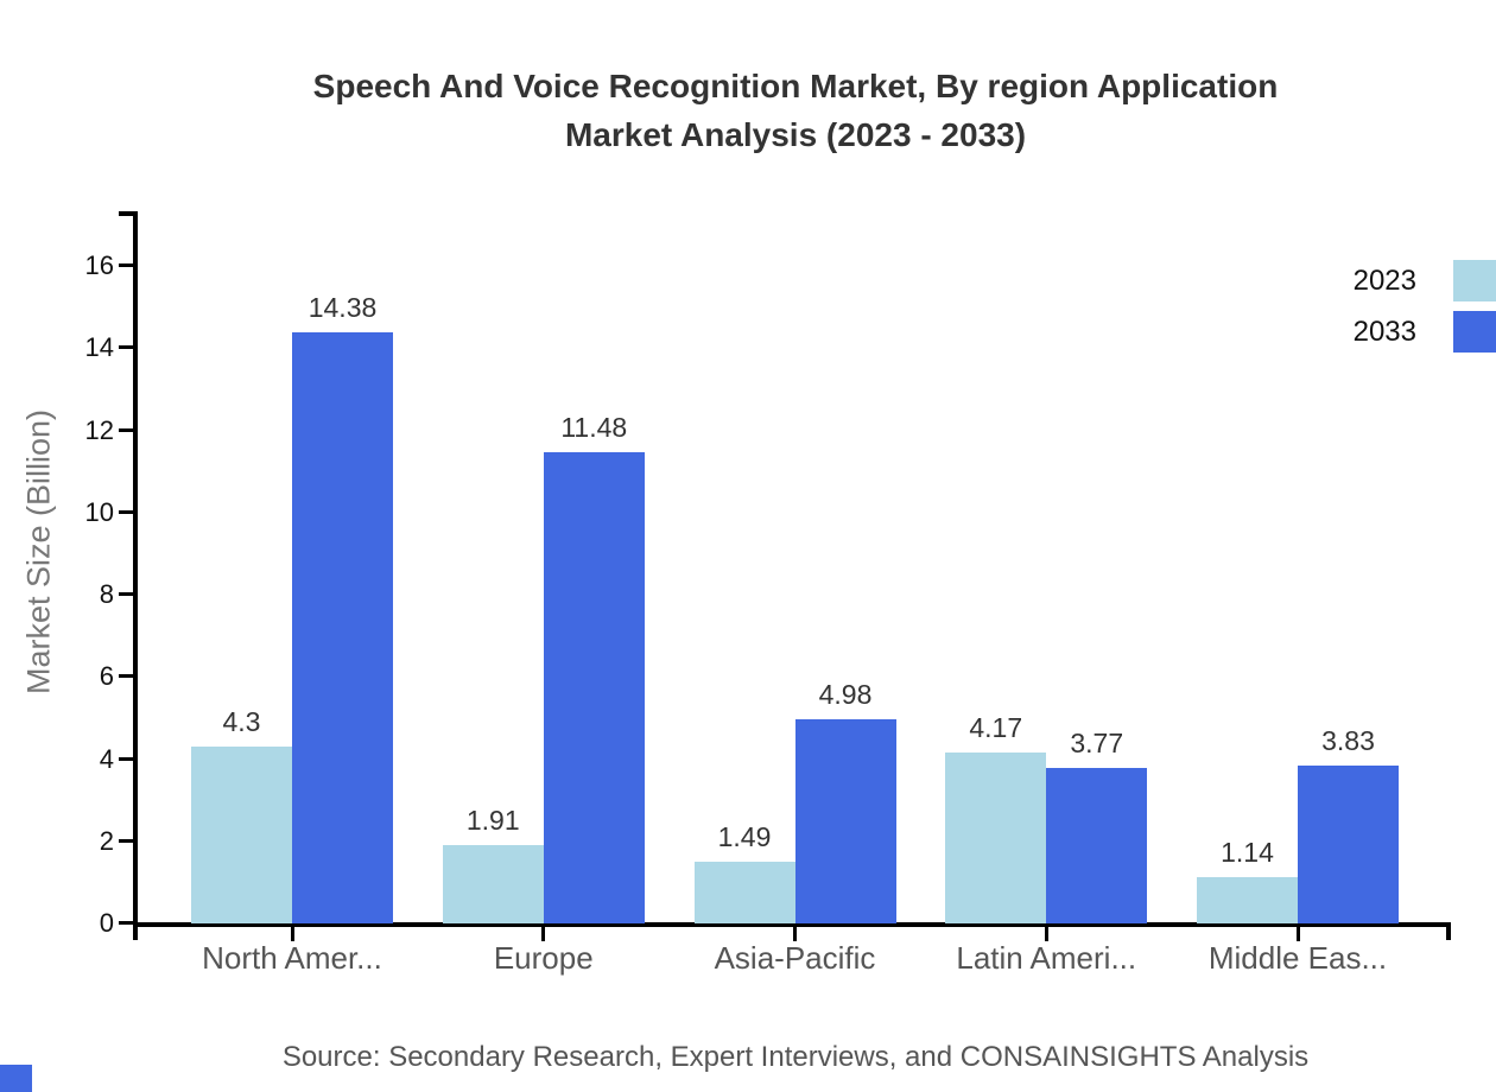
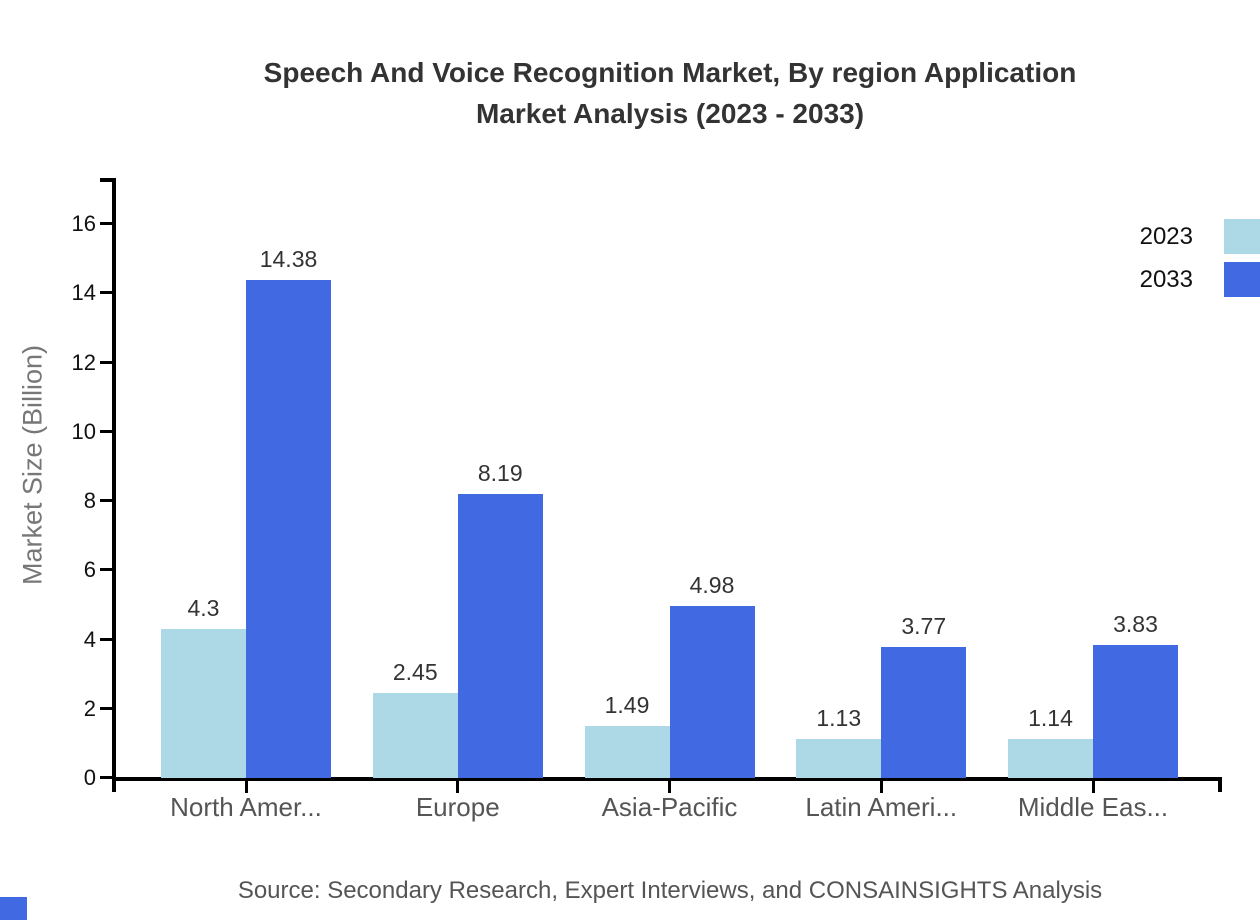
2023/Europe: 1.91 -> 2.45
2033/Europe: 11.48 -> 8.19
2023/Latin Ameri...: 4.17 -> 1.13
